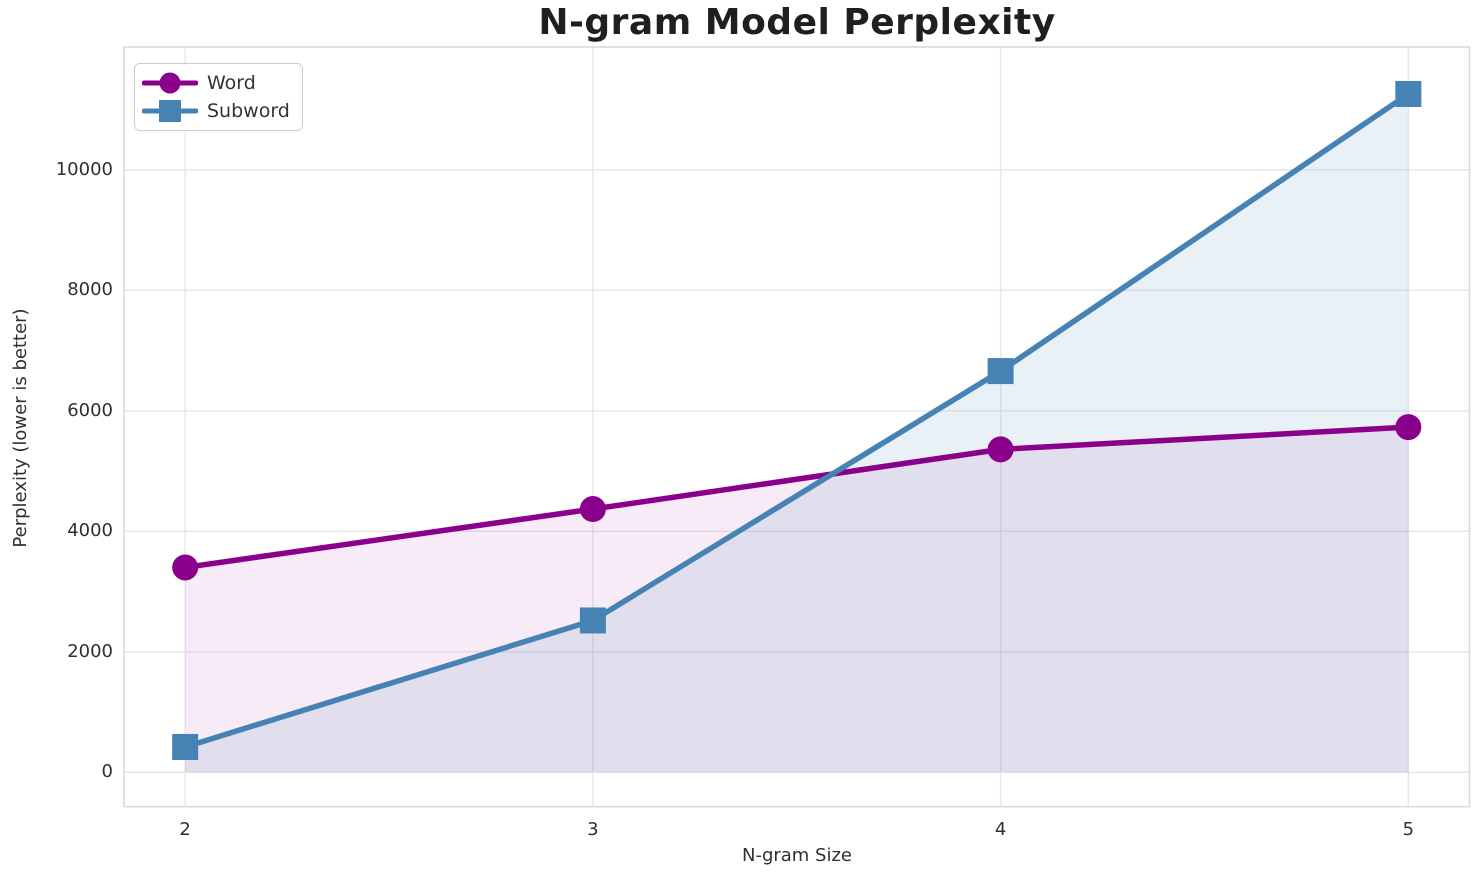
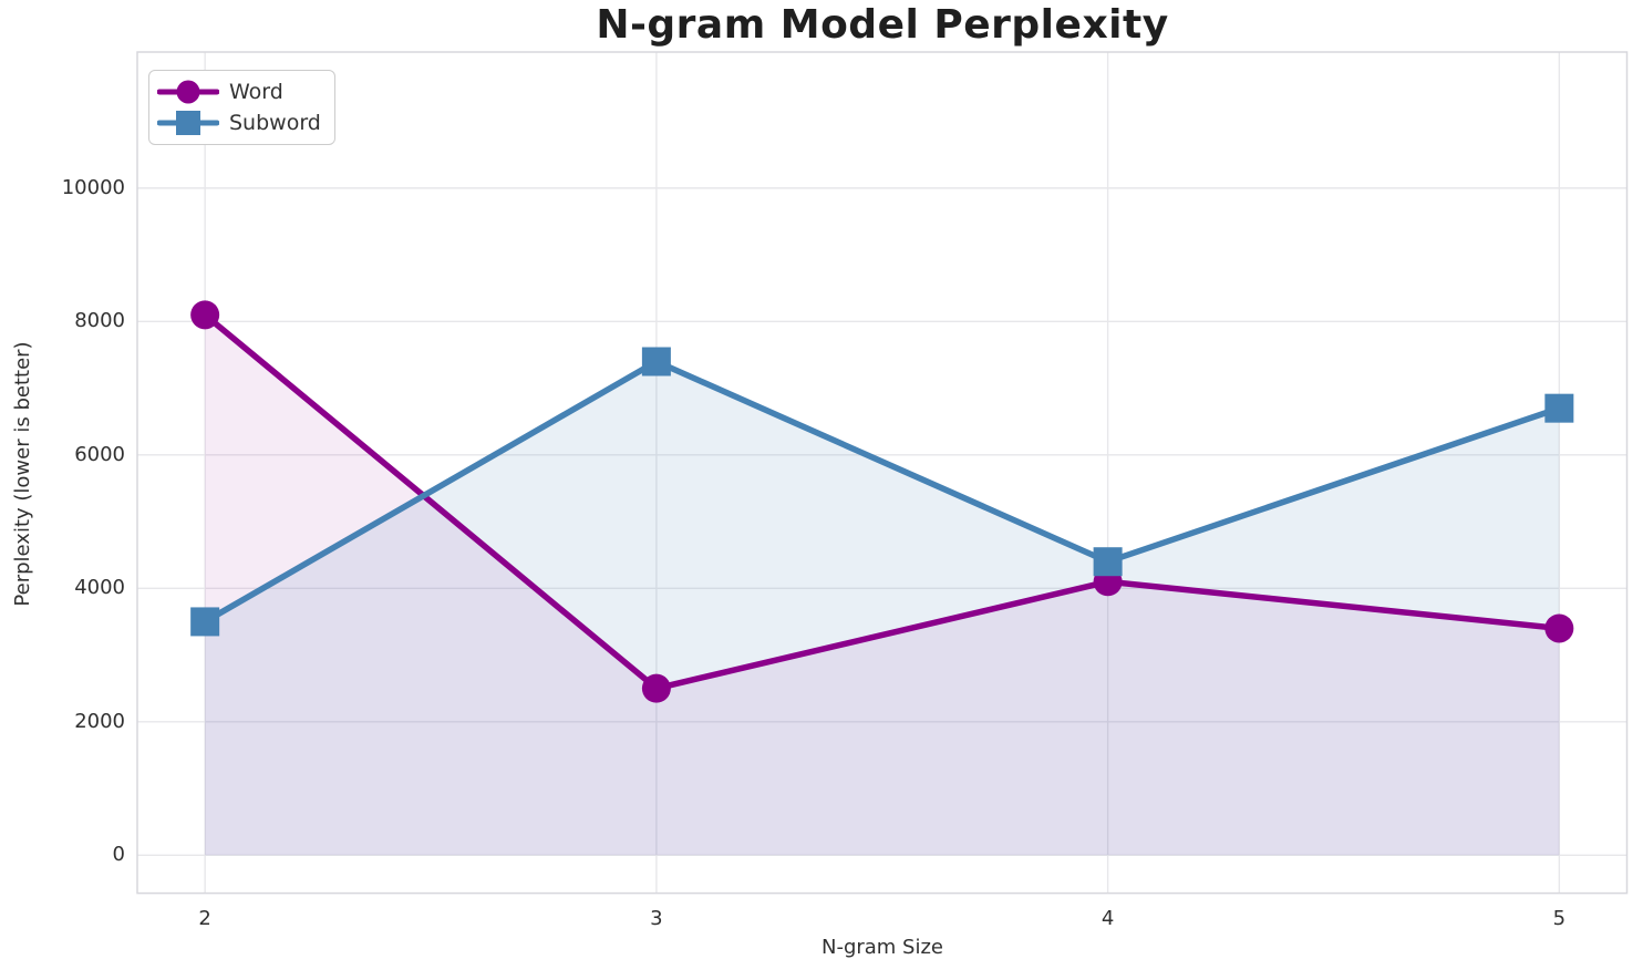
Word/2: 3400 -> 8100
Subword/2: 400 -> 3500
Word/3: 4400 -> 2500
Subword/3: 2500 -> 7400
Word/4: 5400 -> 4100
Subword/4: 6700 -> 4400
Word/5: 5700 -> 3400
Subword/5: 11300 -> 6700
